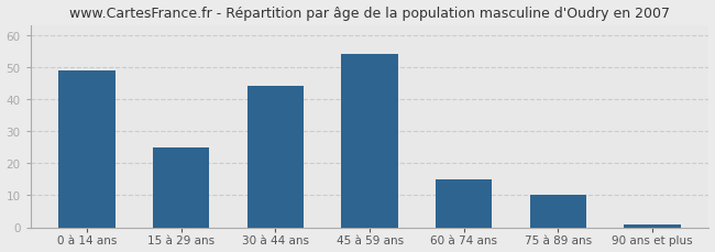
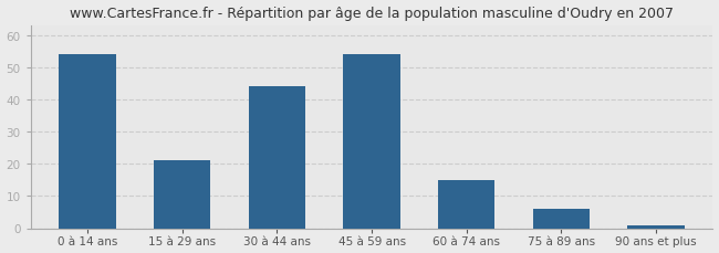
0 à 14 ans: 49 -> 54
15 à 29 ans: 25 -> 21
75 à 89 ans: 10 -> 6
